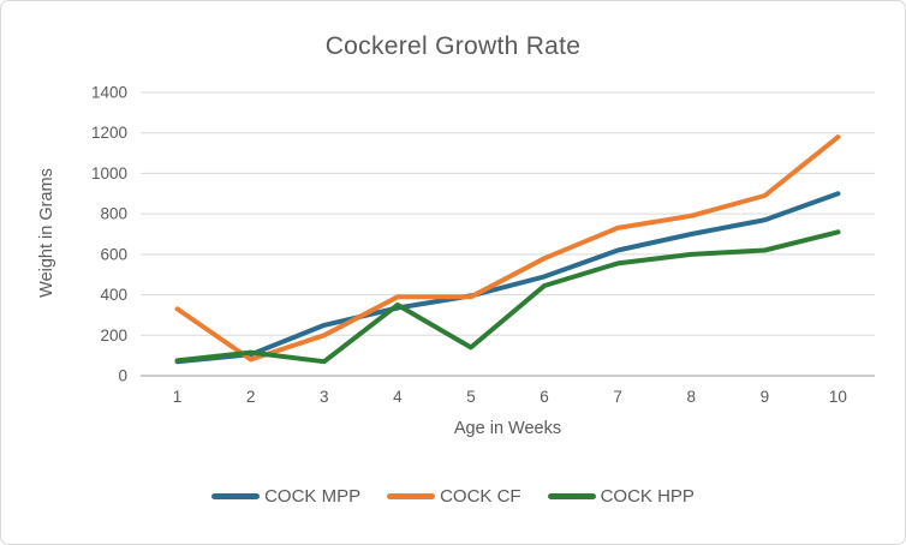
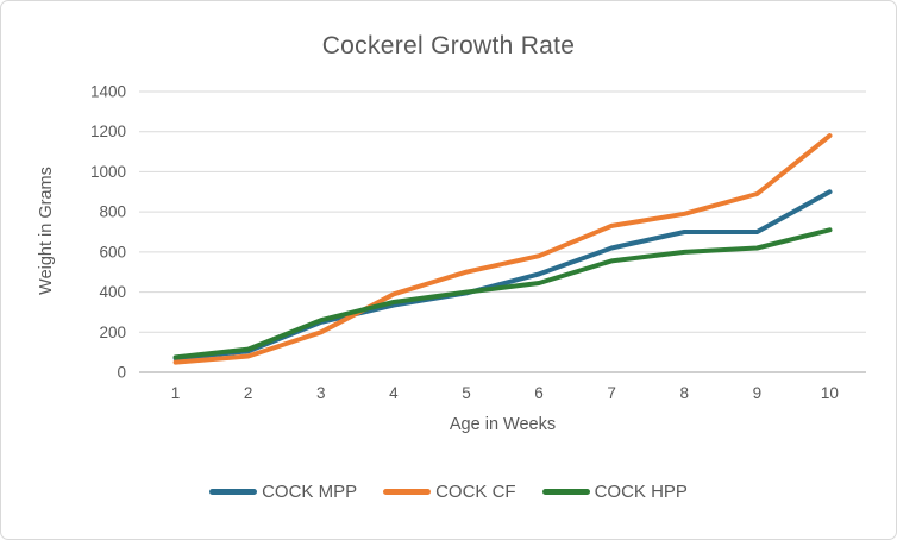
COCK CF/1: 330 -> 50
COCK HPP/3: 70 -> 260
COCK CF/5: 390 -> 500
COCK HPP/5: 140 -> 400
COCK MPP/9: 770 -> 700
